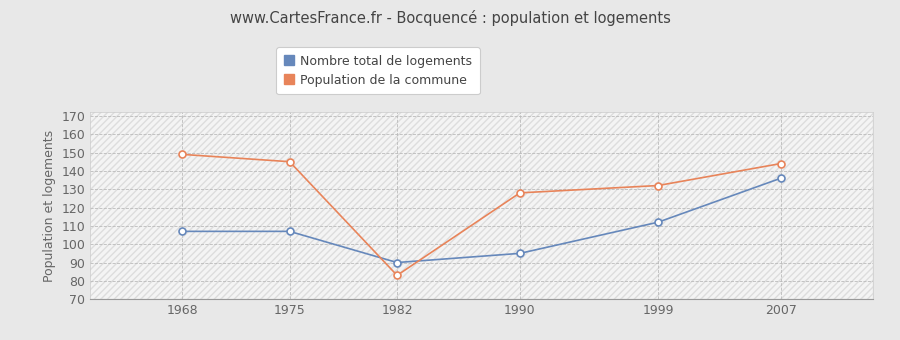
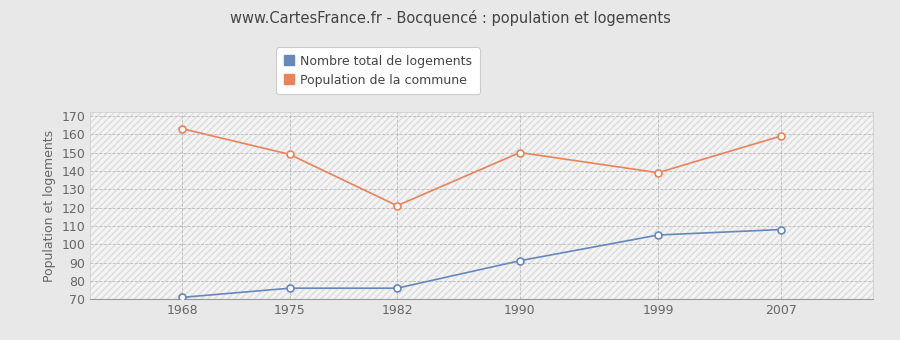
Nombre total de logements/1968: 107 -> 71
Population de la commune/1968: 149 -> 163
Nombre total de logements/1975: 107 -> 76
Population de la commune/1975: 145 -> 149
Nombre total de logements/1982: 90 -> 76
Population de la commune/1982: 83 -> 121
Nombre total de logements/1990: 95 -> 91
Population de la commune/1990: 128 -> 150
Nombre total de logements/1999: 112 -> 105
Population de la commune/1999: 132 -> 139
Nombre total de logements/2007: 136 -> 108
Population de la commune/2007: 144 -> 159
